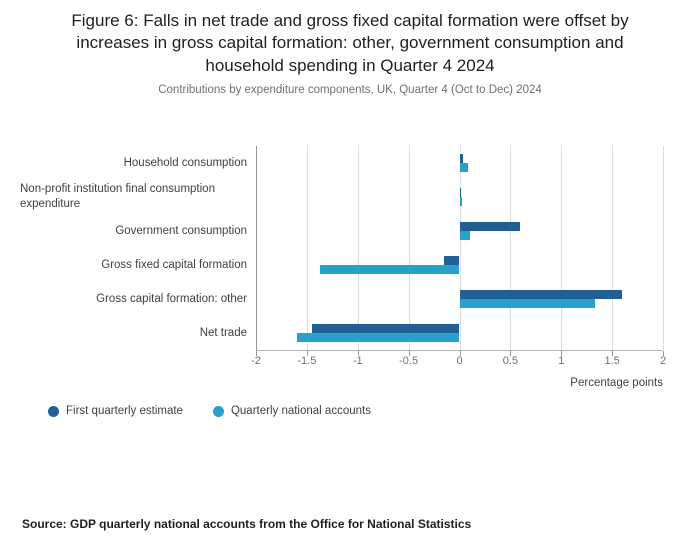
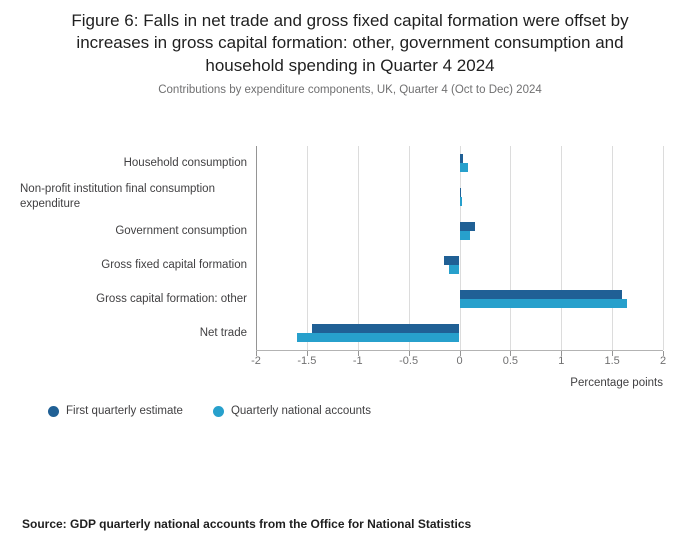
First quarterly estimate/Government consumption: 0.59 -> 0.15
Quarterly national accounts/Gross fixed capital formation: -1.37 -> -0.10
Quarterly national accounts/Gross capital formation: other: 1.33 -> 1.65
